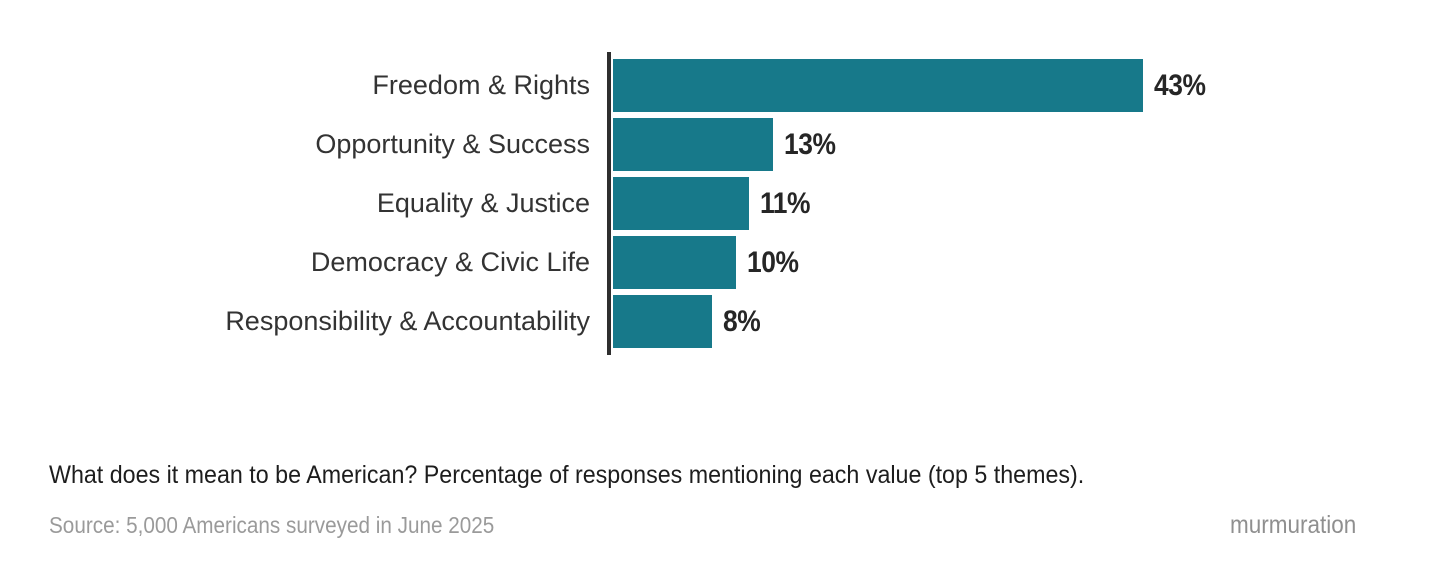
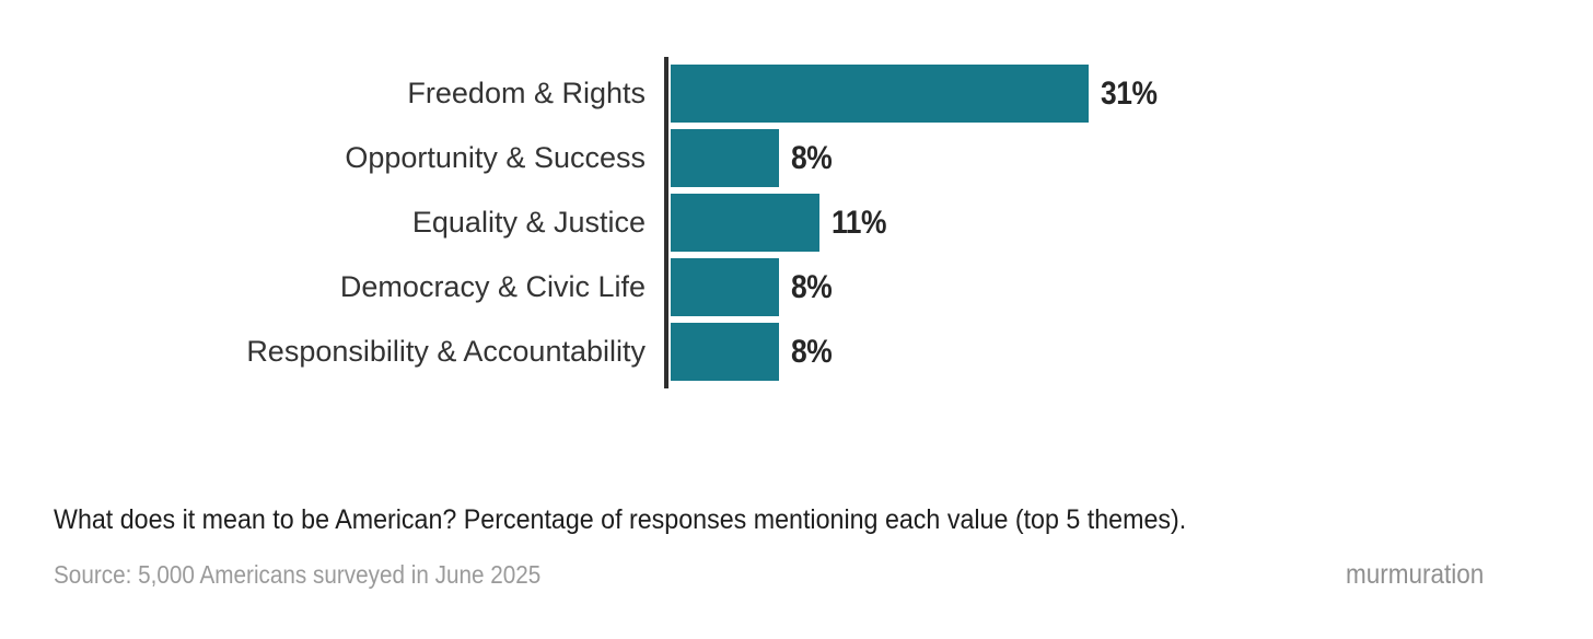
Freedom & Rights: 43% -> 31%
Opportunity & Success: 13% -> 8%
Democracy & Civic Life: 10% -> 8%
